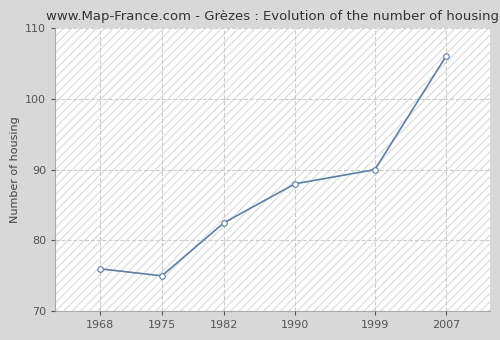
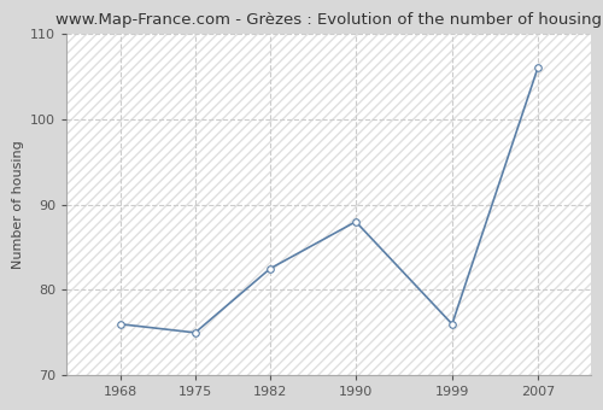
1999: 90.0 -> 76.0
